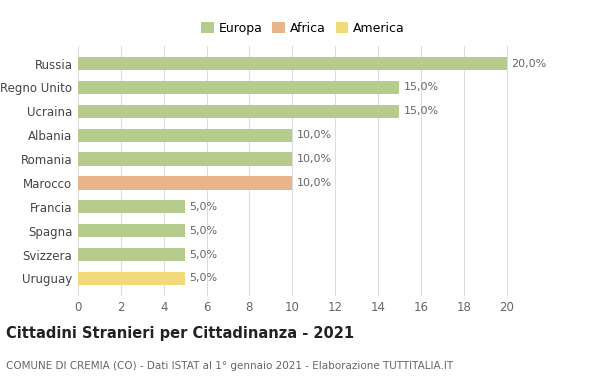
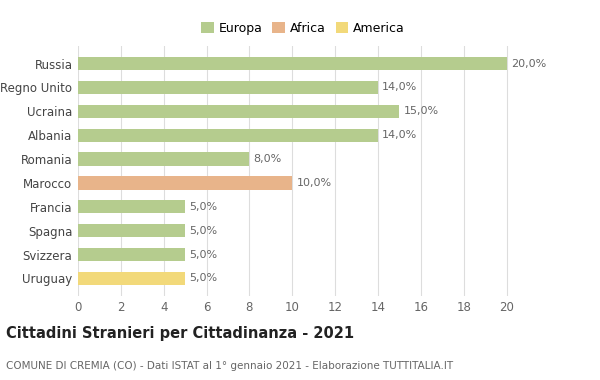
Regno Unito: 15,0% -> 14,0%
Albania: 10,0% -> 14,0%
Romania: 10,0% -> 8,0%
